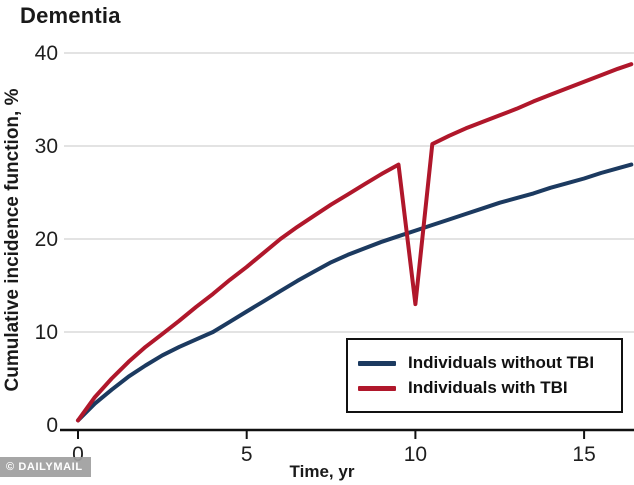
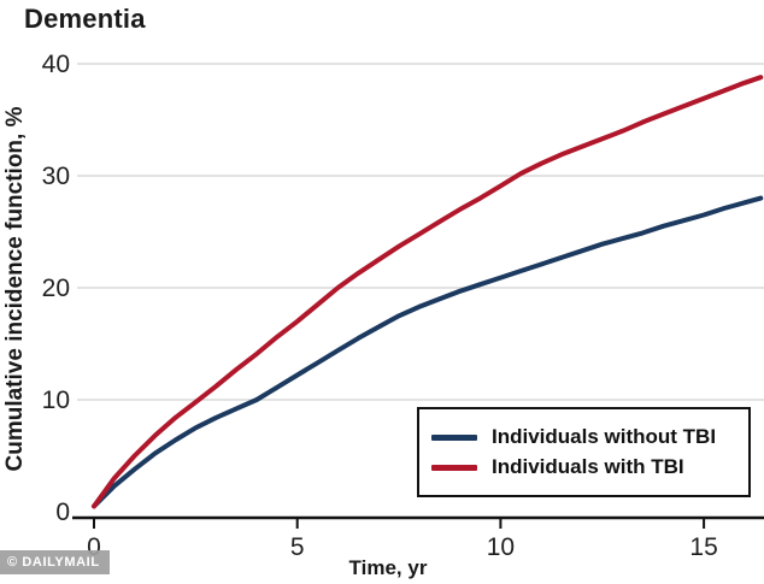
Individuals with TBI/10: 13 -> 29
